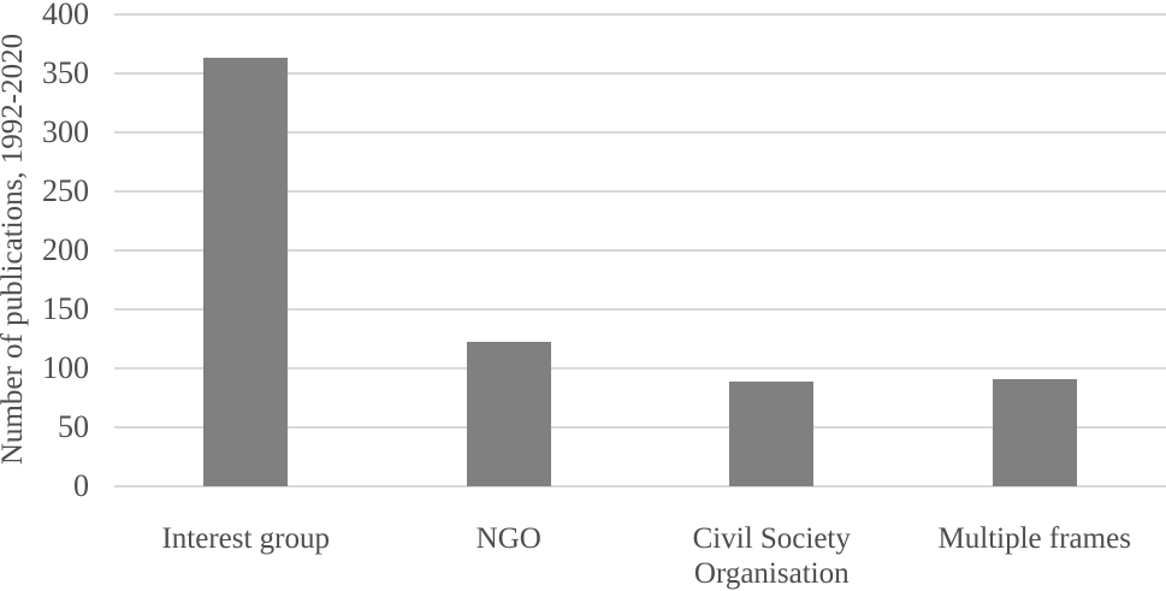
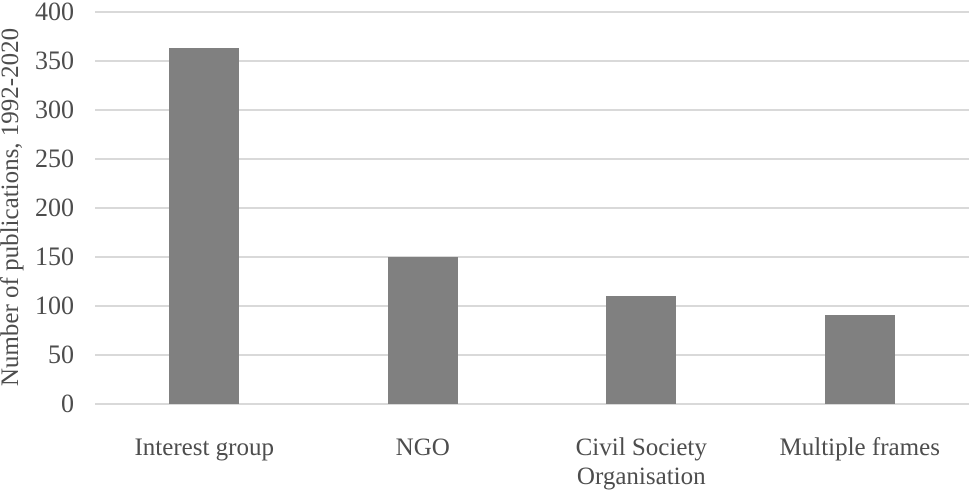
NGO: 120 -> 150
Civil Society Organisation: 90 -> 110
